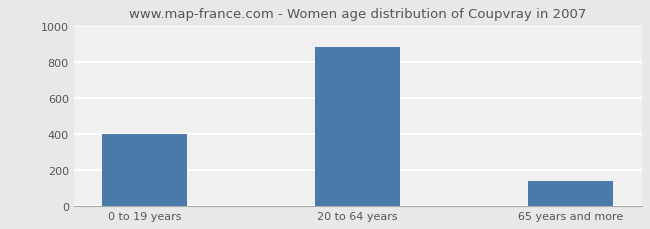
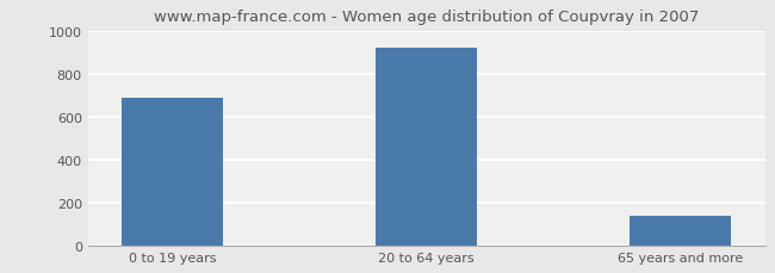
0 to 19 years: 400 -> 690
20 to 64 years: 880 -> 920
